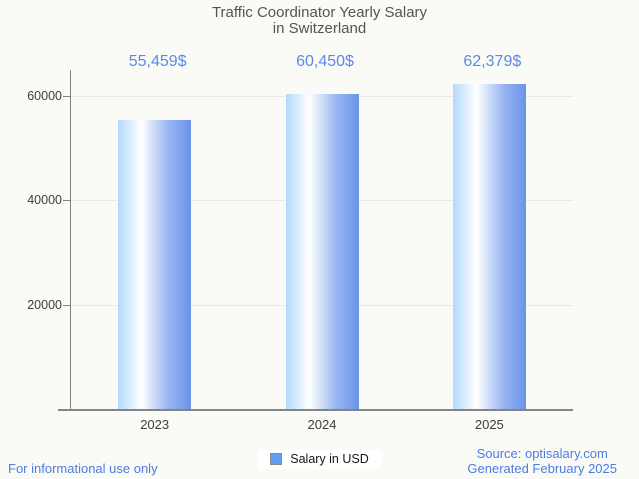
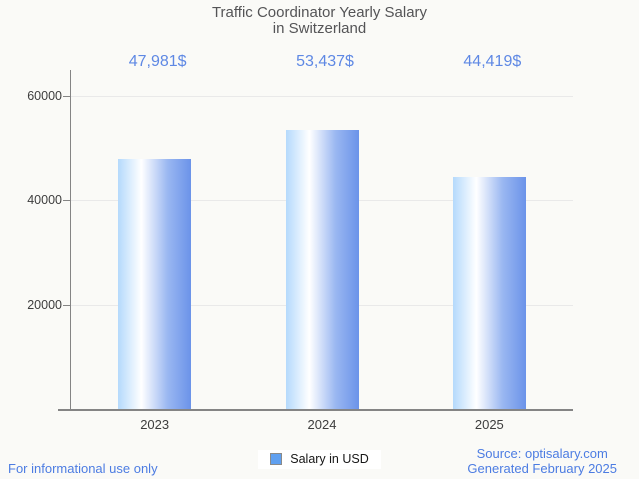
2023: 55,459 -> 47,981
2024: 60,450 -> 53,437
2025: 62,379 -> 44,419
